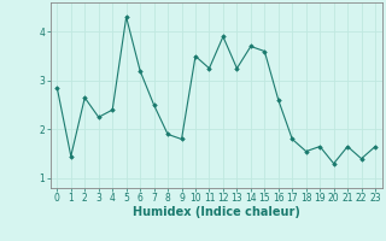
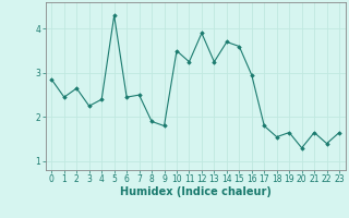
1: 1.45 -> 2.45
6: 3.20 -> 2.45
16: 2.60 -> 2.95
